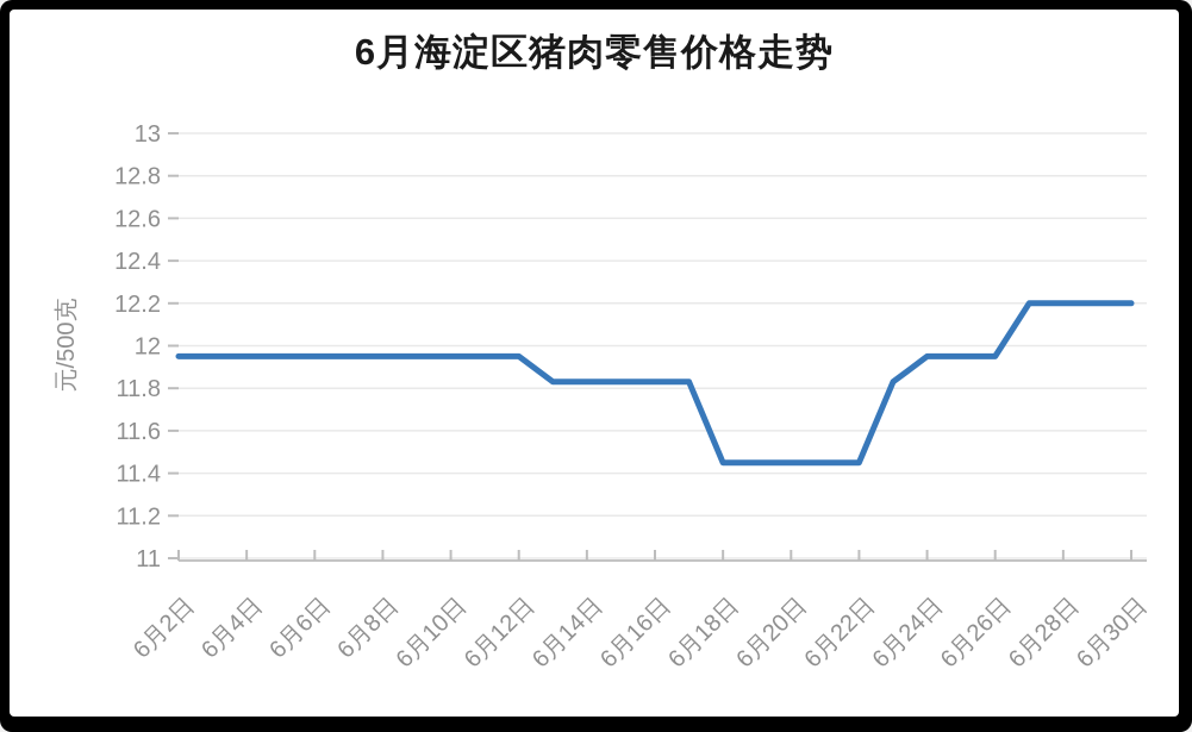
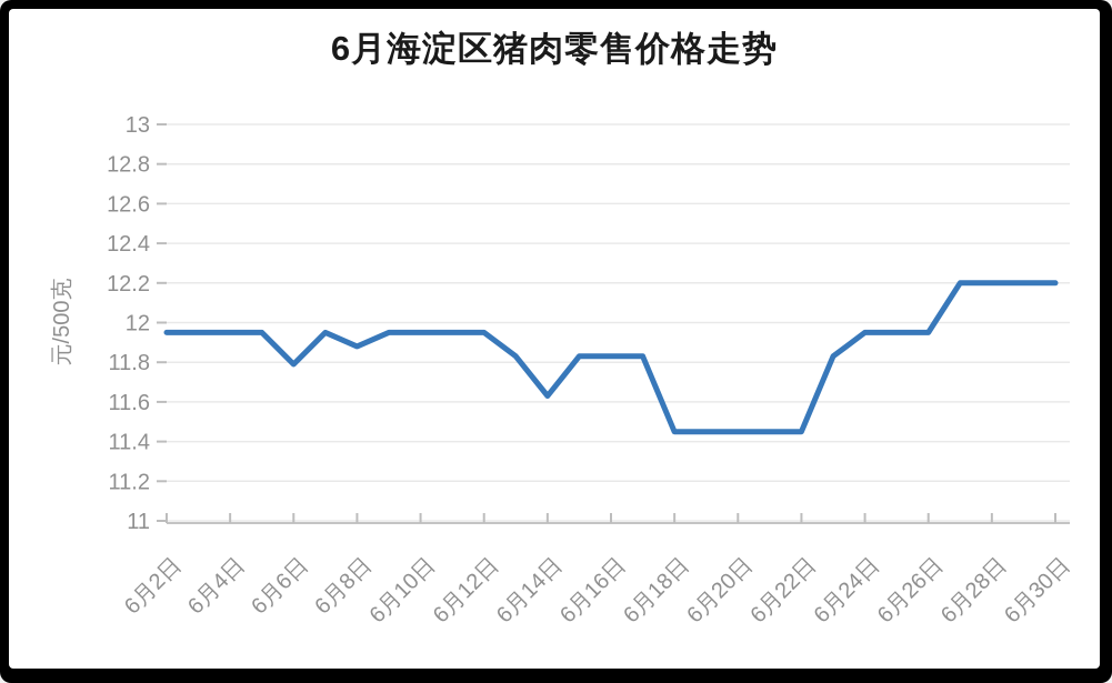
6月6日: 11.95 -> 11.79
6月8日: 11.95 -> 11.88
6月14日: 11.83 -> 11.63
